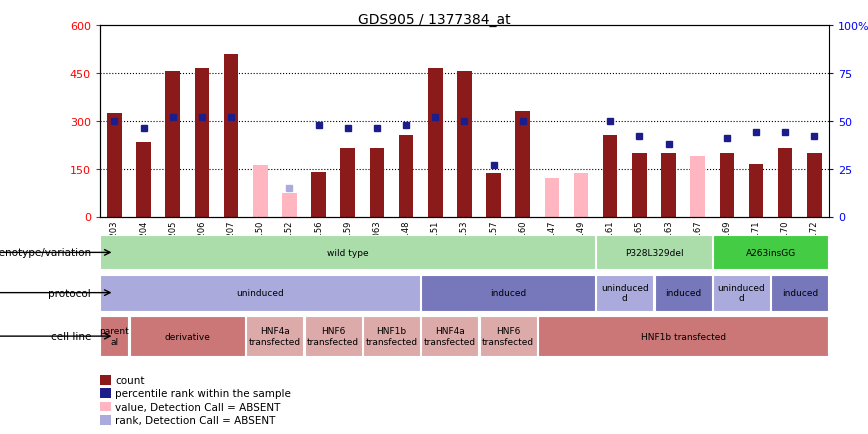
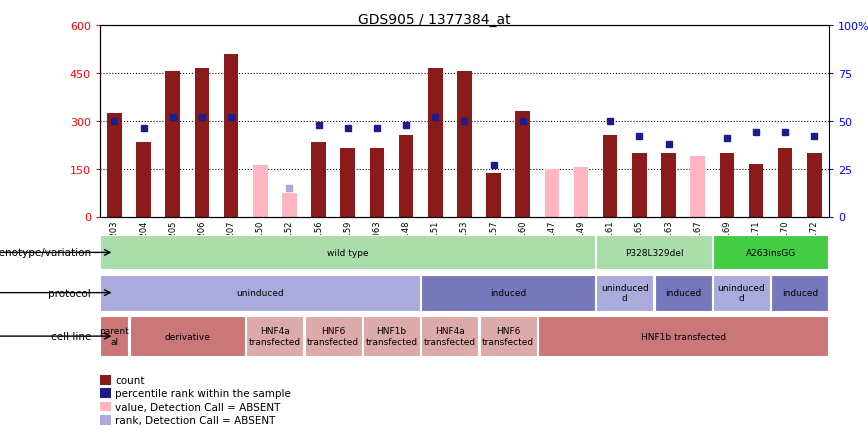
GSM27156: 140 -> 235
GSM27147: 120 -> 150
GSM27149: 135 -> 155
